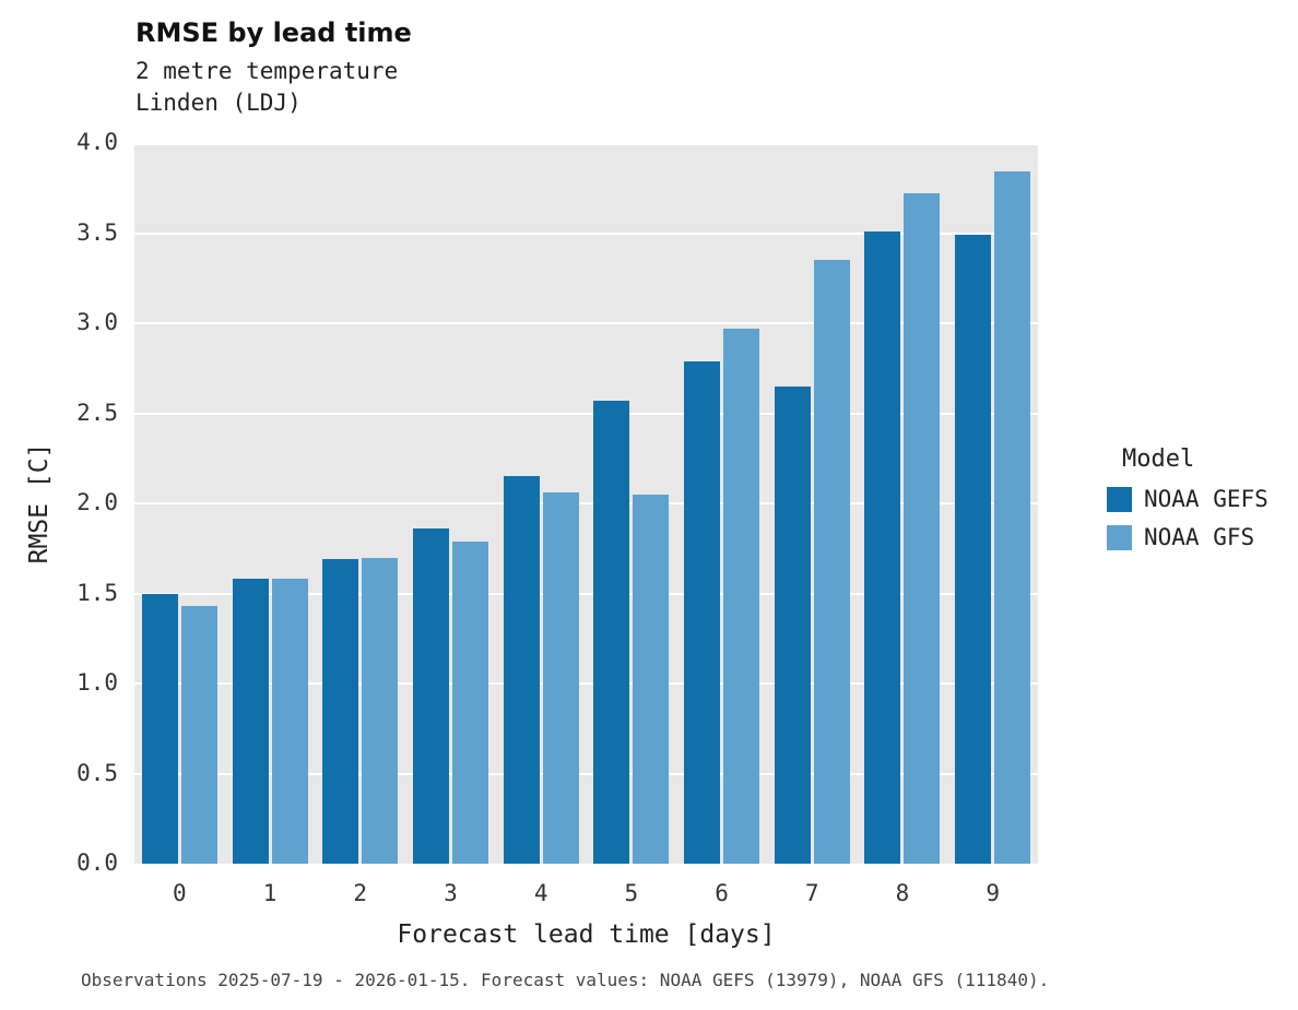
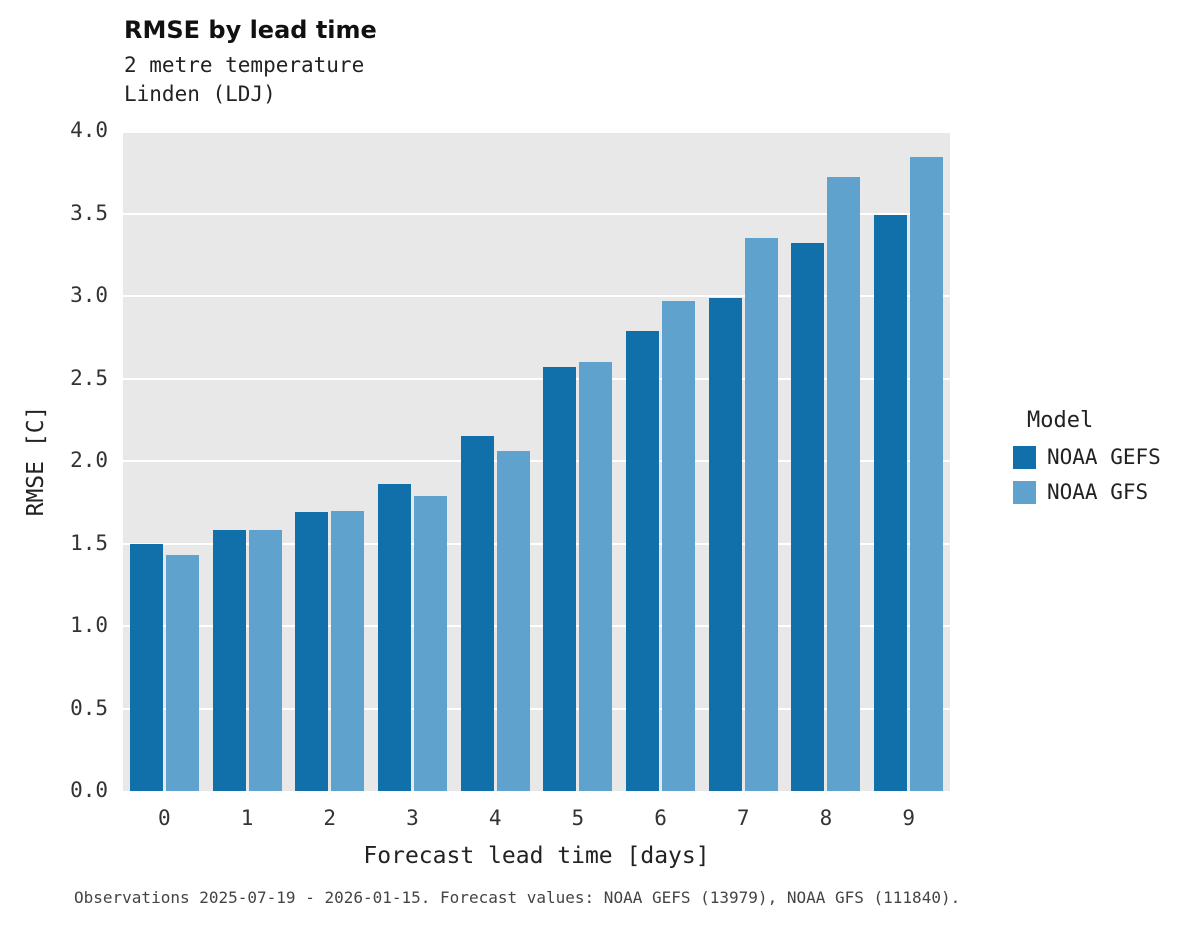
NOAA GFS/5: 2.05 -> 2.60
NOAA GEFS/7: 2.65 -> 2.99
NOAA GEFS/8: 3.51 -> 3.32
